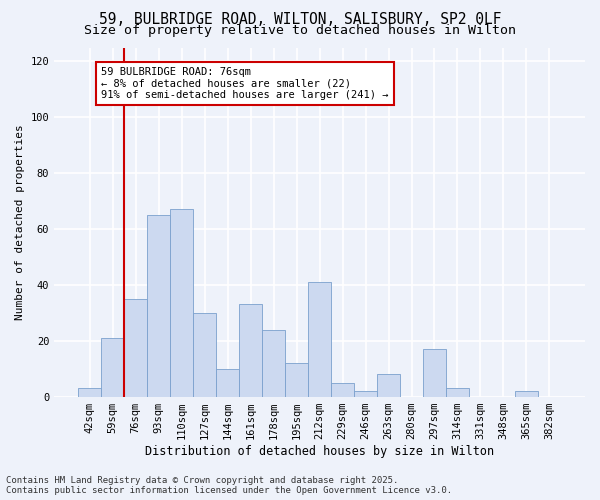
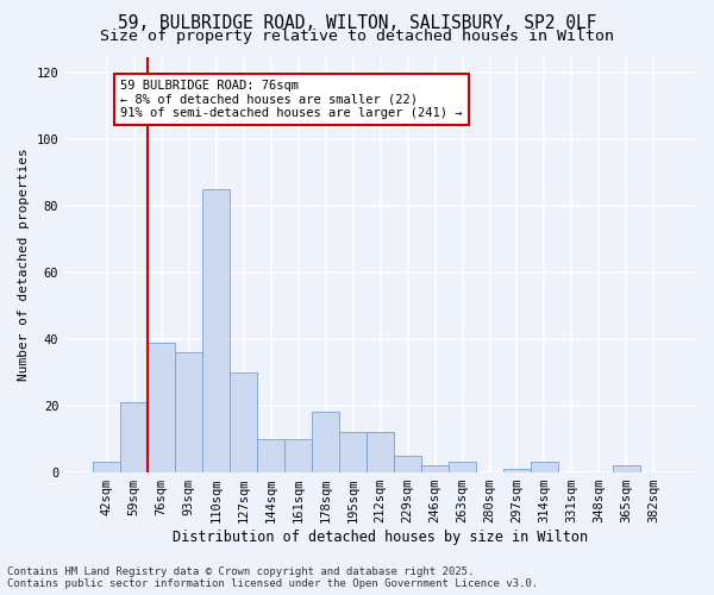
76sqm: 35 -> 39
93sqm: 65 -> 36
110sqm: 67 -> 85
161sqm: 33 -> 10
178sqm: 24 -> 18
212sqm: 41 -> 12
263sqm: 8 -> 3
297sqm: 17 -> 1
